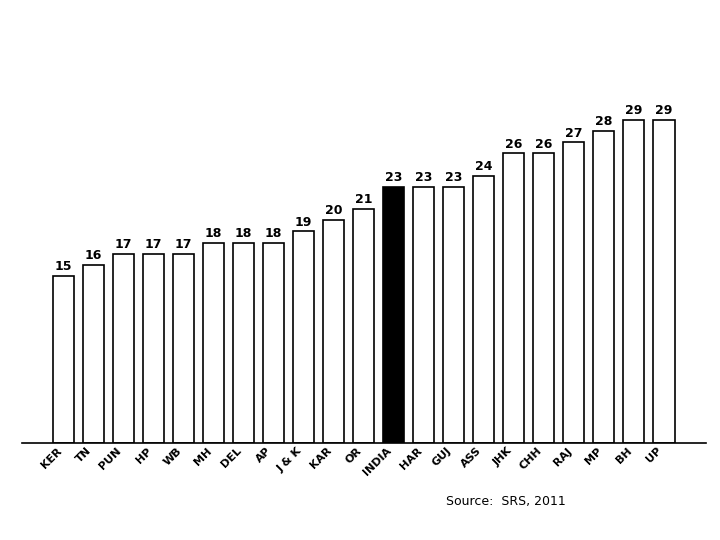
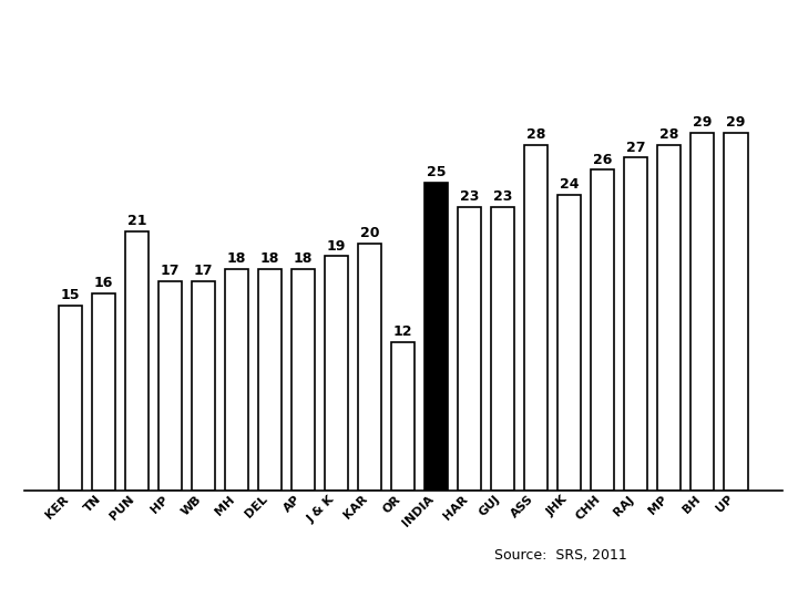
PUN: 17 -> 21
OR: 21 -> 12
INDIA: 23 -> 25
ASS: 24 -> 28
JHK: 26 -> 24
